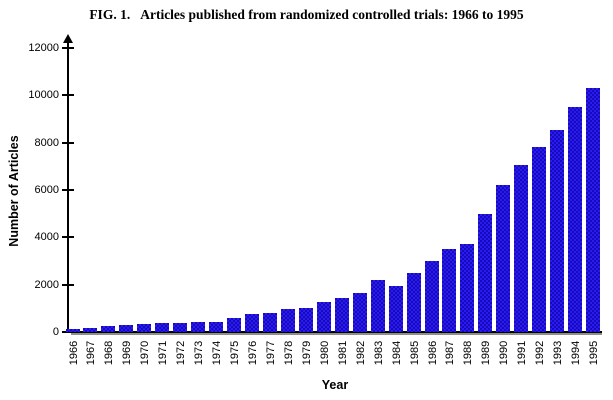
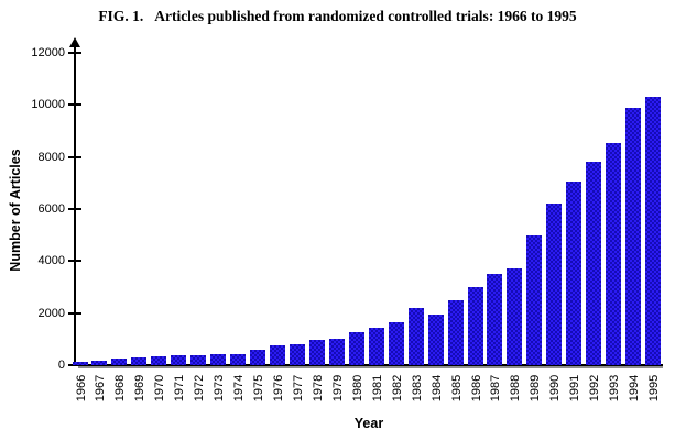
1994: 9500 -> 9900
